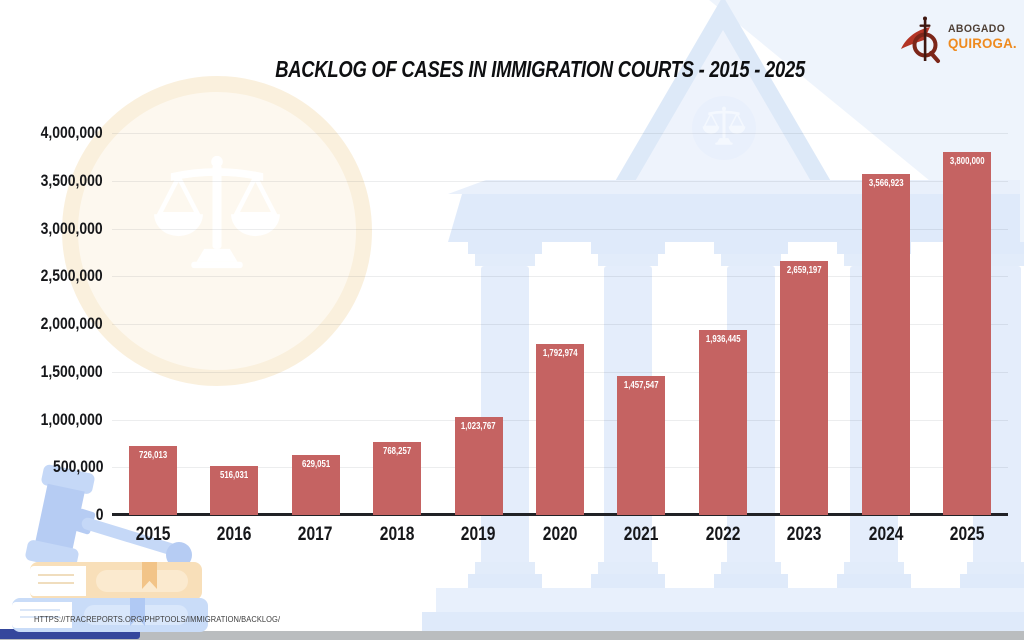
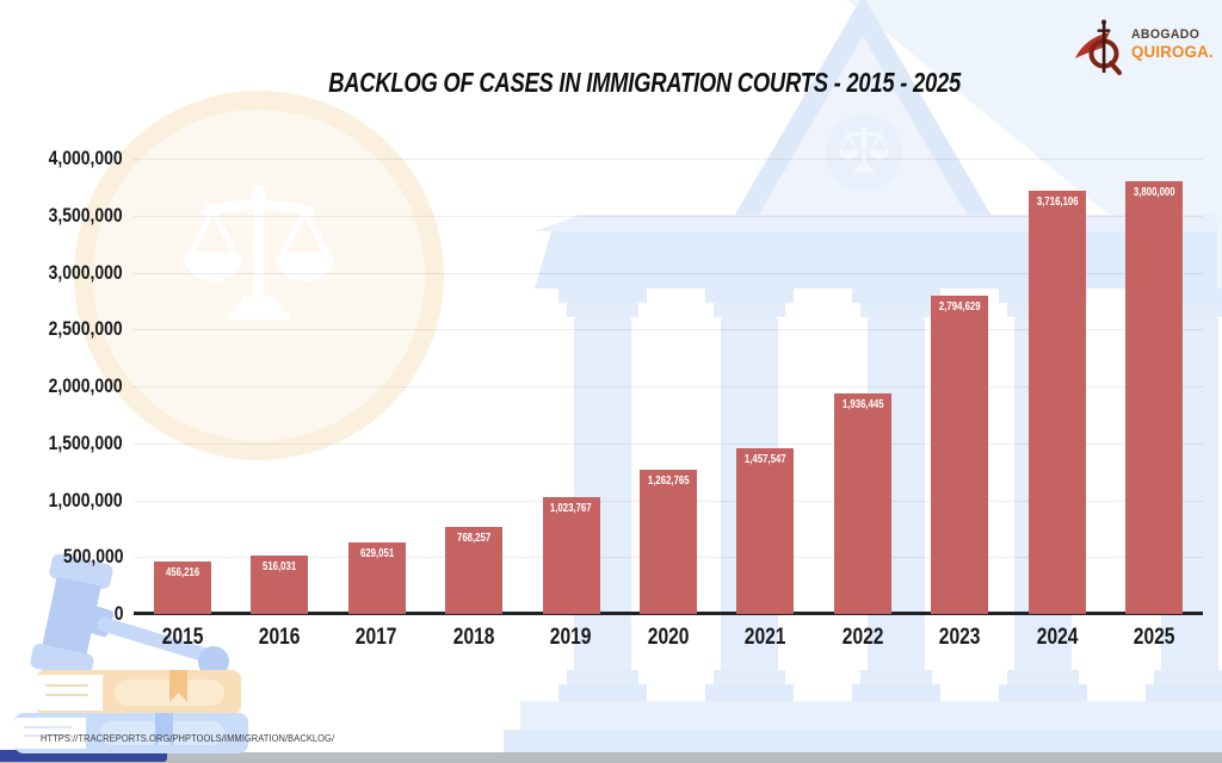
2015: 726,013 -> 456,216
2020: 1,792,974 -> 1,262,765
2023: 2,659,197 -> 2,794,629
2024: 3,566,923 -> 3,716,106
